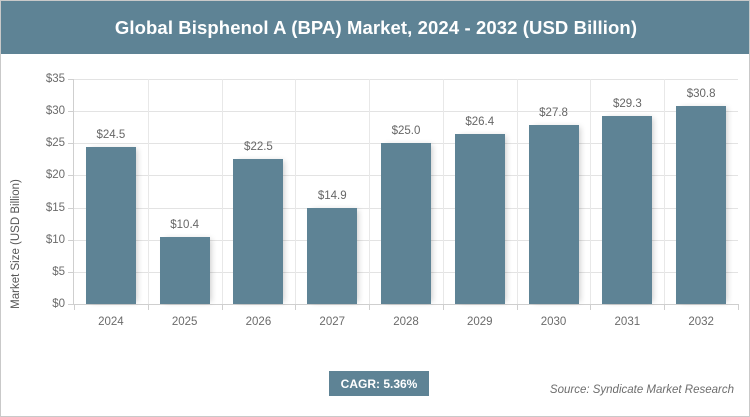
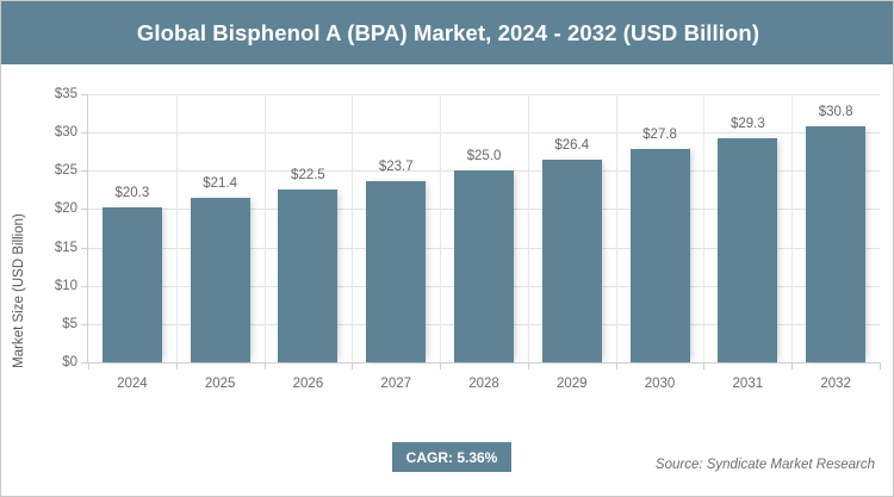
2024: $24.5 -> $20.3
2025: $10.4 -> $21.4
2027: $14.9 -> $23.7
